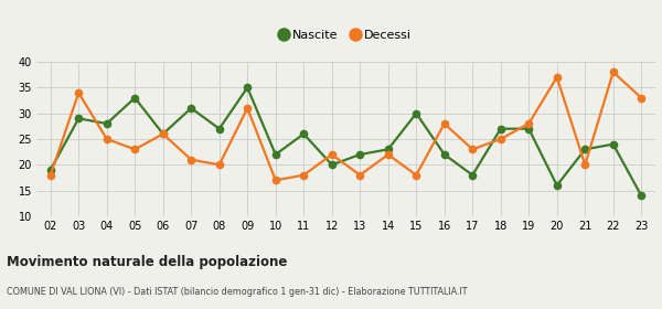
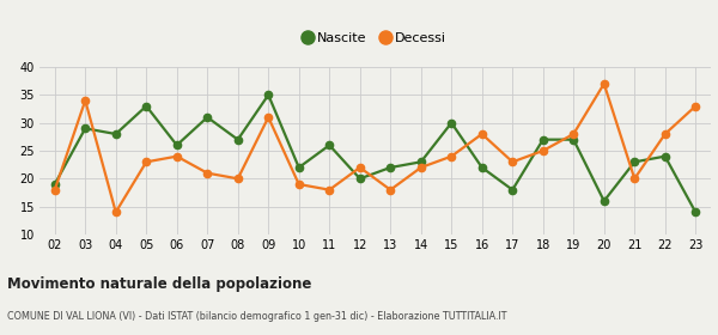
Decessi/04: 25 -> 14
Decessi/06: 26 -> 24
Decessi/10: 17 -> 19
Decessi/15: 18 -> 24
Decessi/22: 38 -> 28
